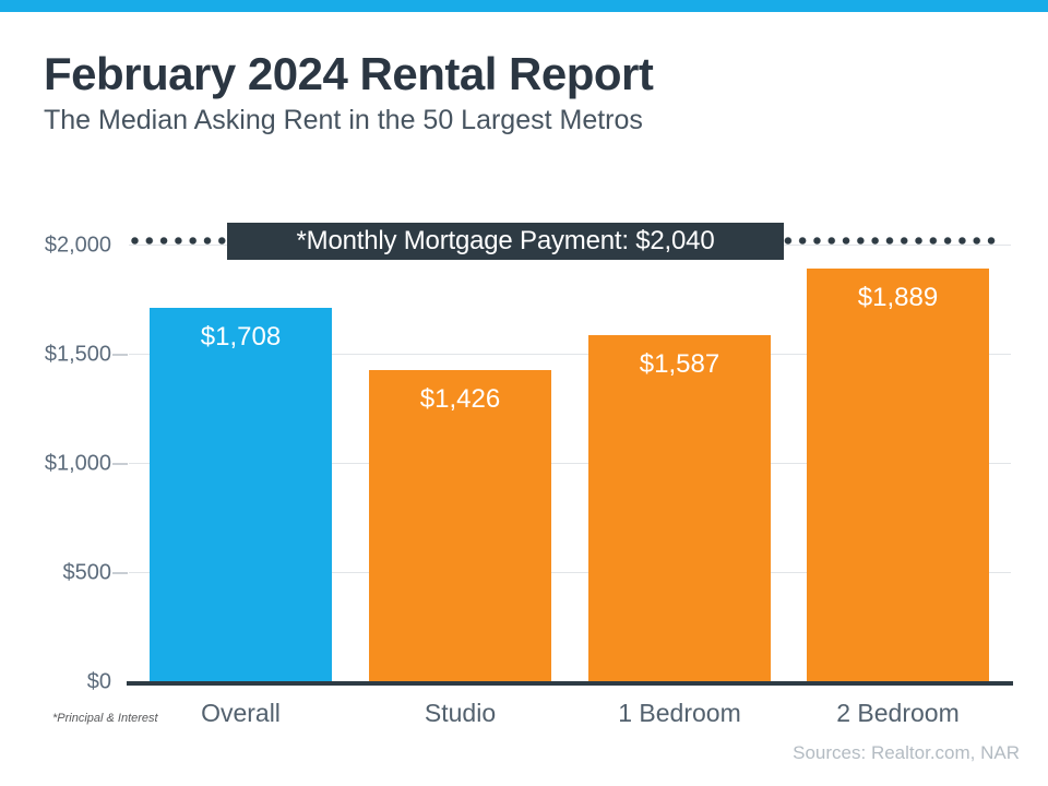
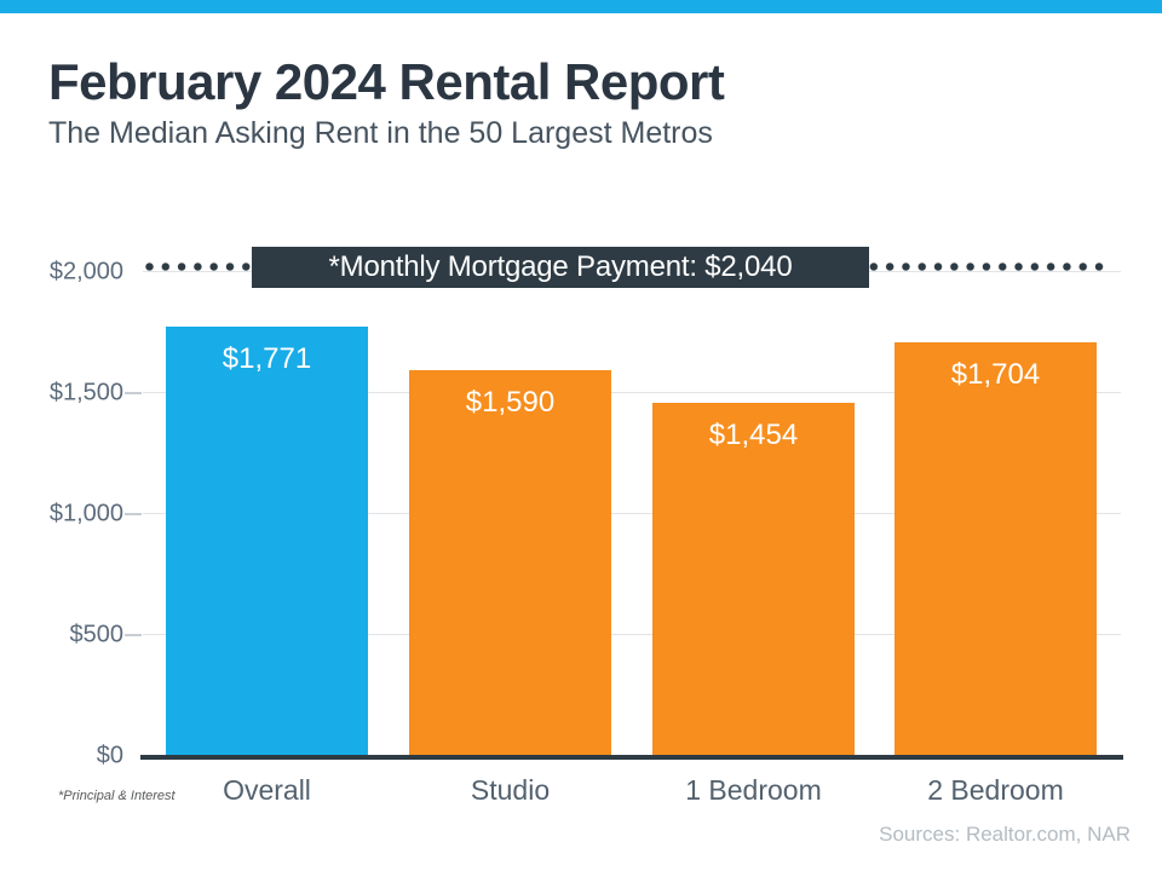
Overall: $1,708 -> $1,771
Studio: $1,426 -> $1,590
1 Bedroom: $1,587 -> $1,454
2 Bedroom: $1,889 -> $1,704
